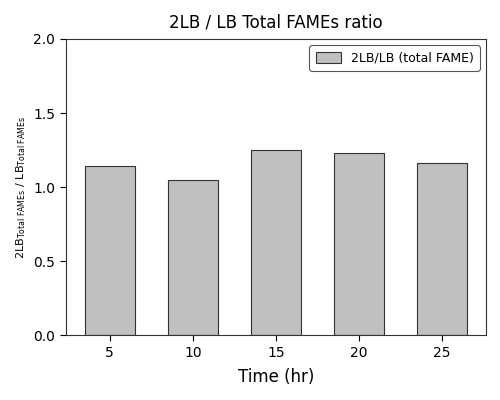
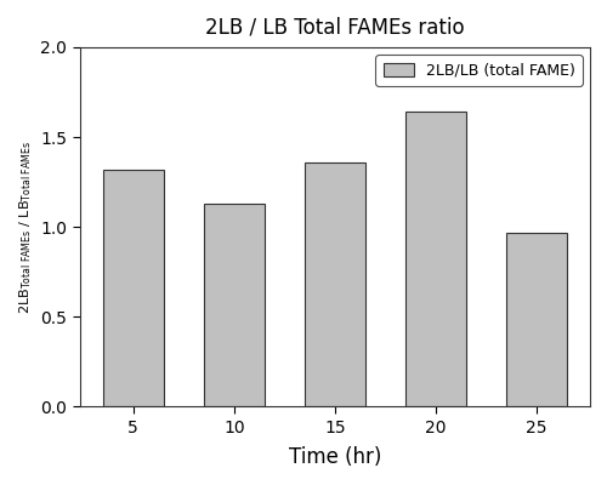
5: 1.14 -> 1.32
10: 1.05 -> 1.13
15: 1.25 -> 1.36
20: 1.23 -> 1.64
25: 1.16 -> 0.97
